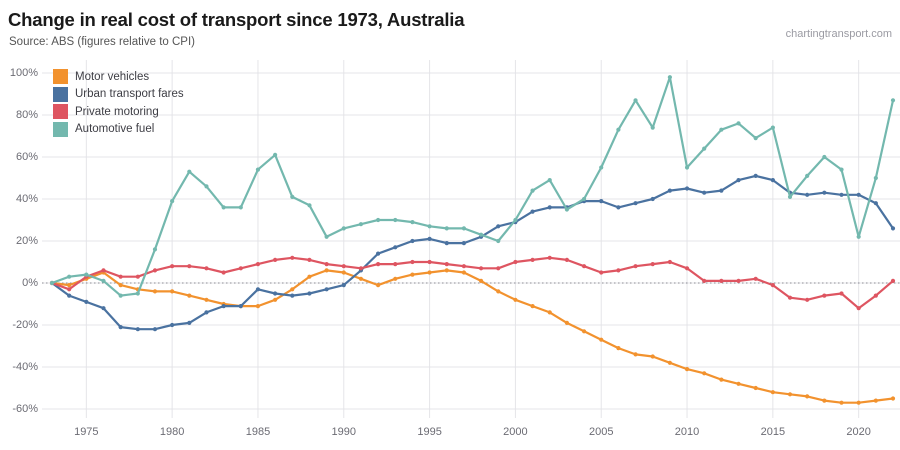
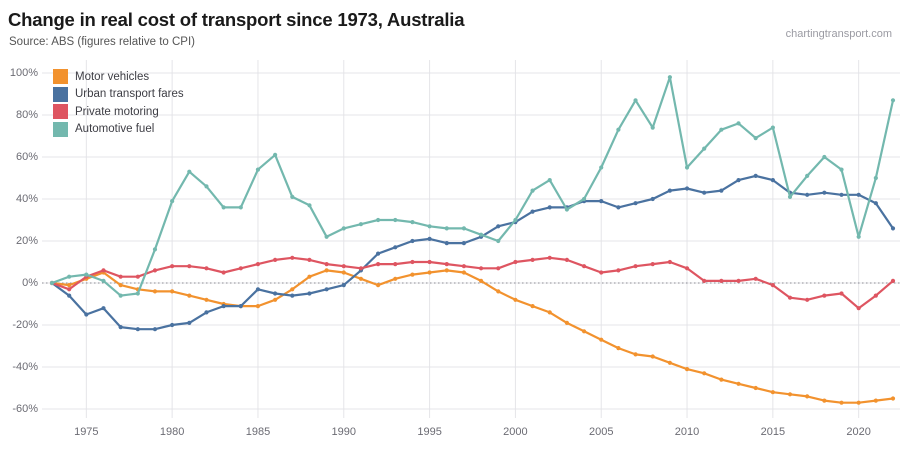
Urban transport fares/1975: -9% -> -15%
